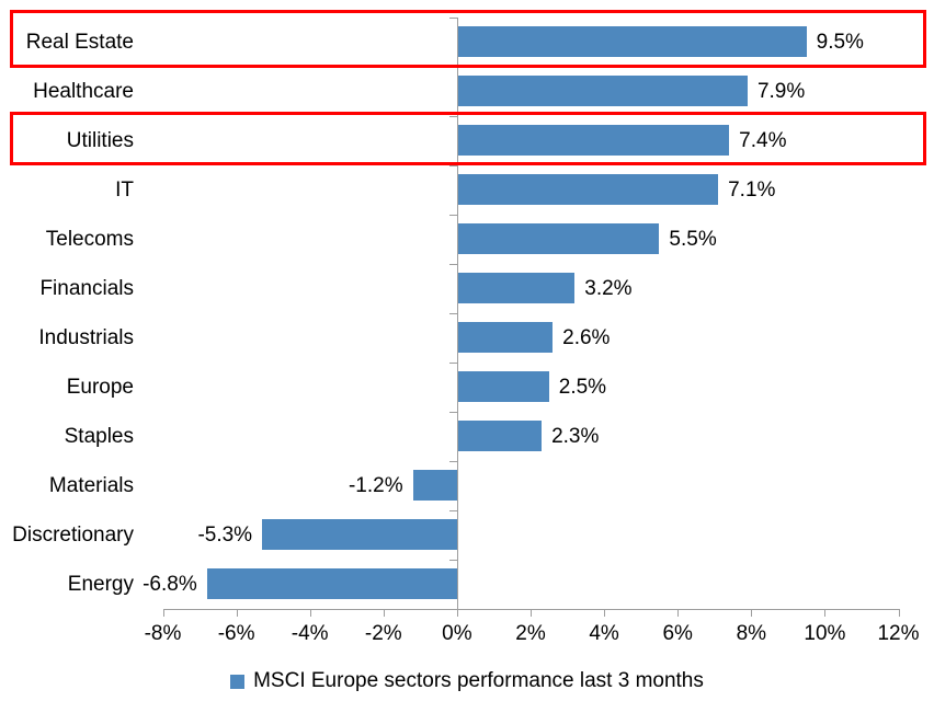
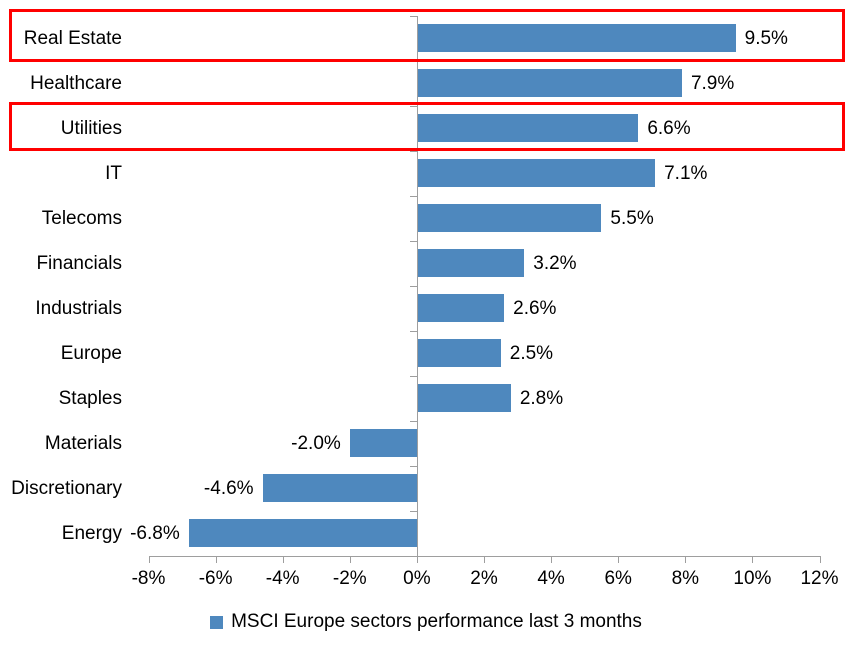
Utilities: 7.4% -> 6.6%
Staples: 2.3% -> 2.8%
Materials: -1.2% -> -2.0%
Discretionary: -5.3% -> -4.6%
